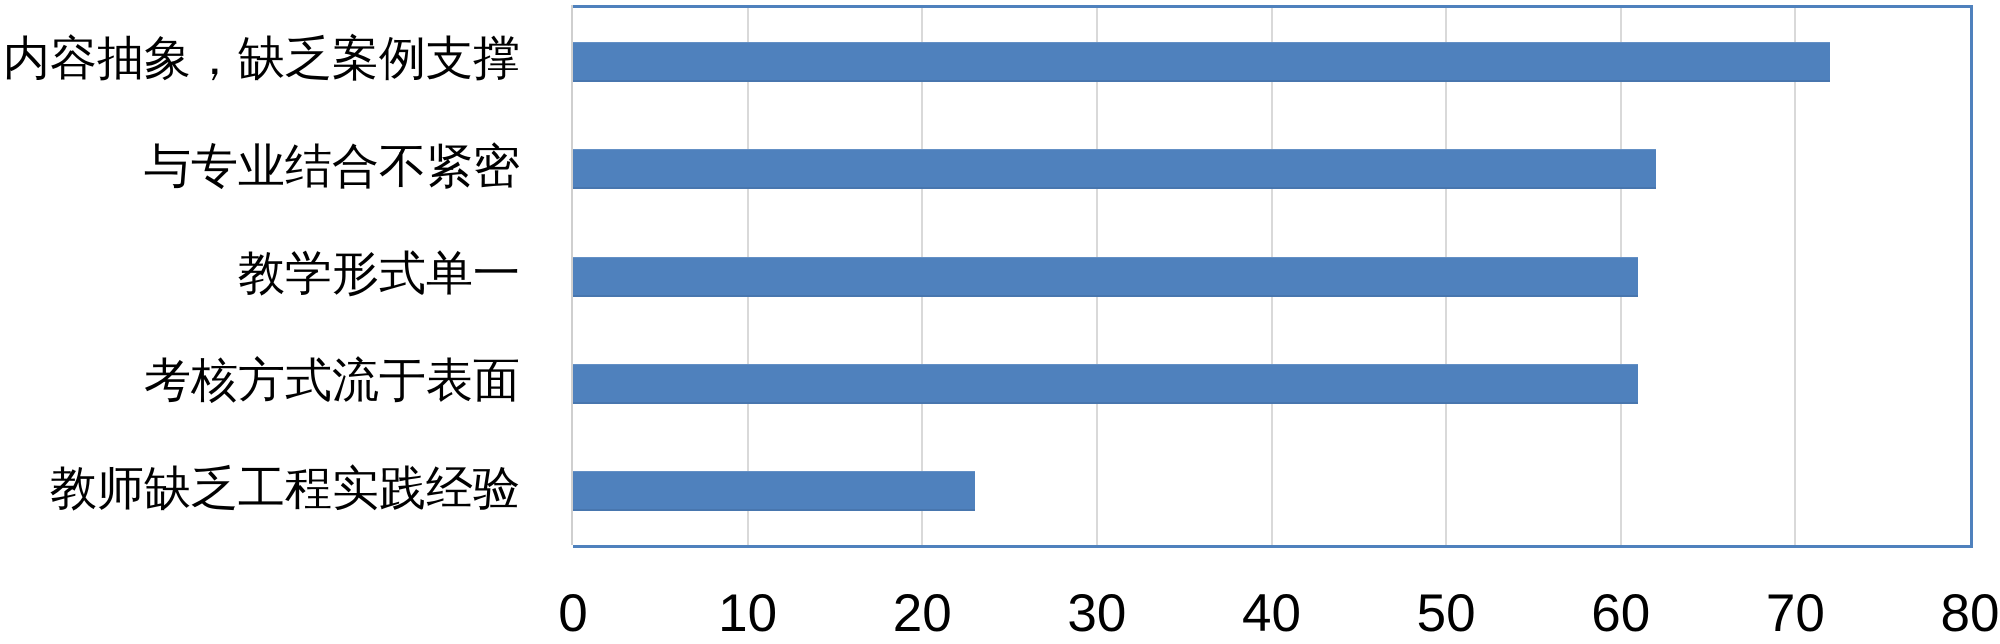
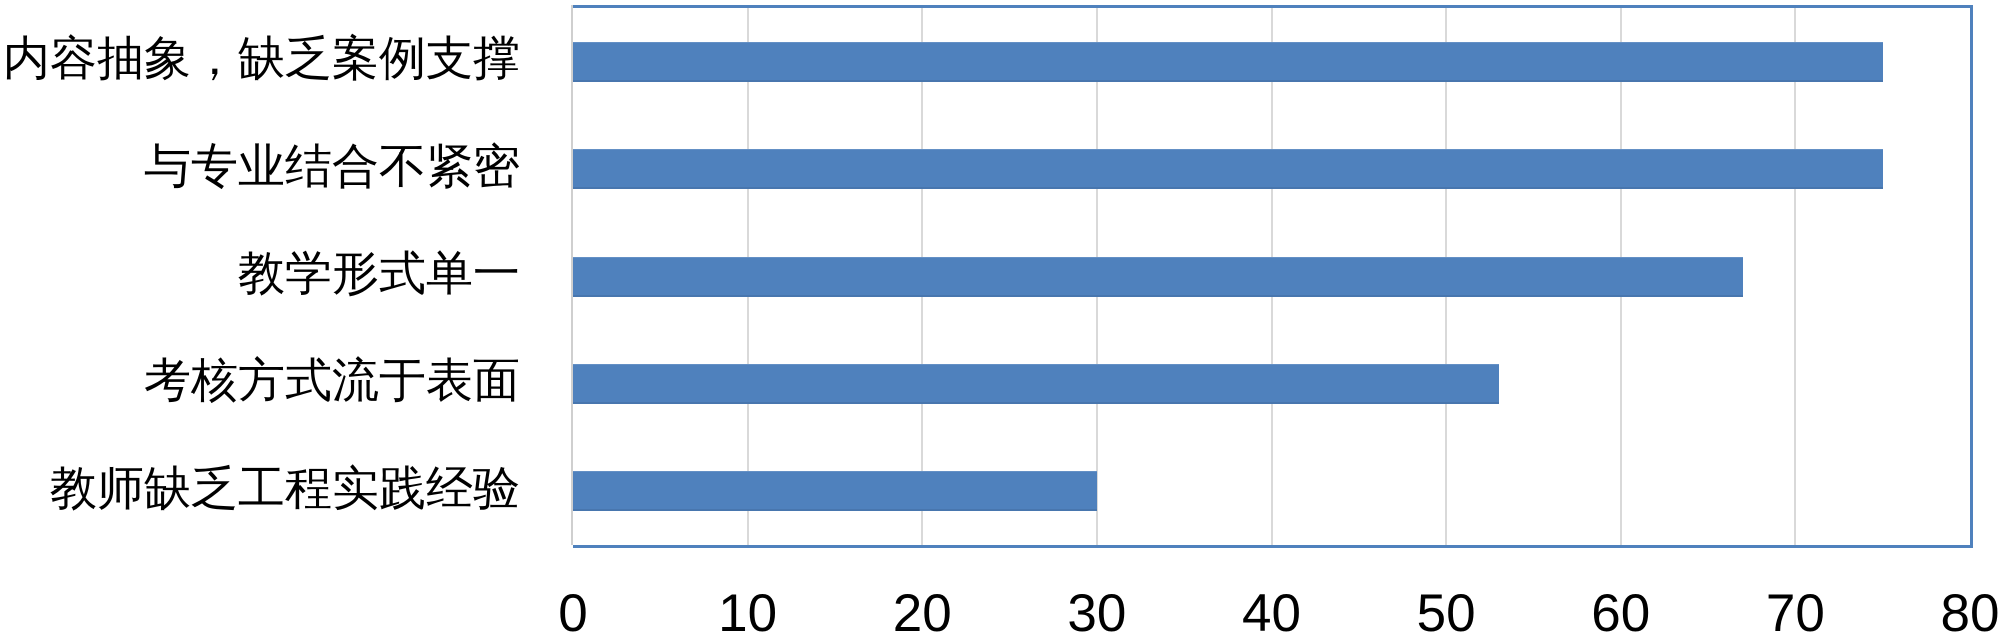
内容抽象，缺乏案例支撑: 72 -> 75
与专业结合不紧密: 62 -> 75
教学形式单一: 61 -> 67
考核方式流于表面: 61 -> 53
教师缺乏工程实践经验: 23 -> 30
